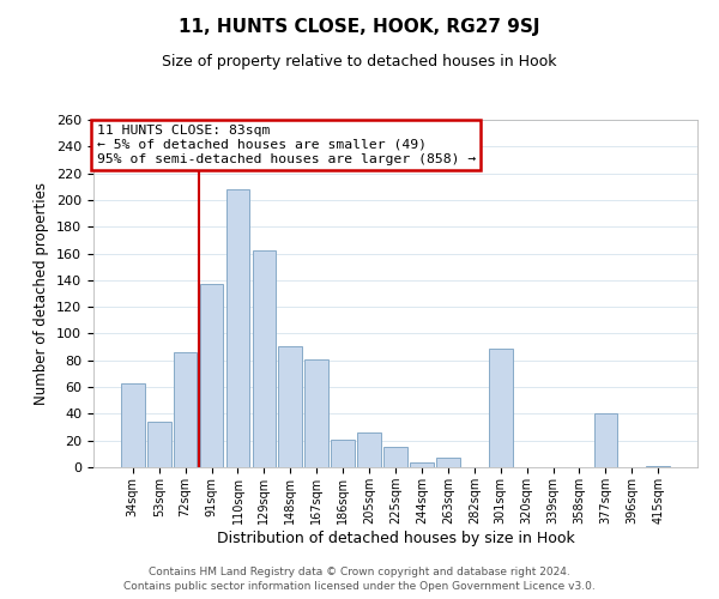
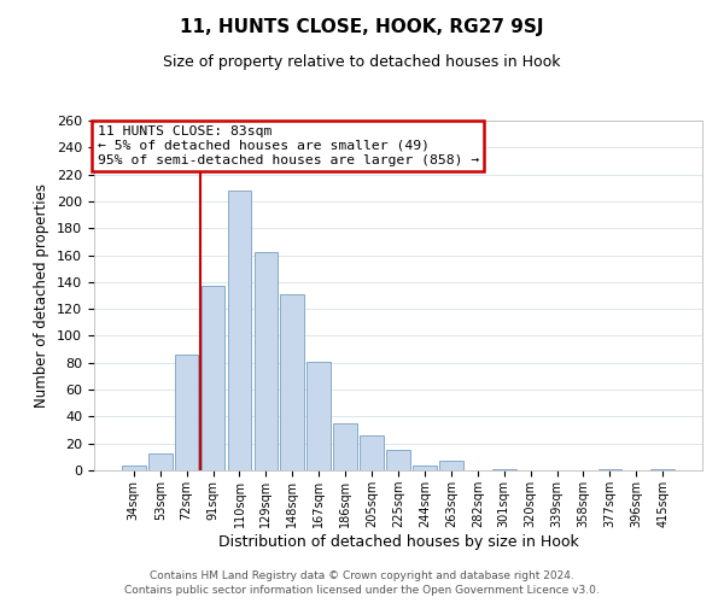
34sqm: 63 -> 4
53sqm: 34 -> 13
148sqm: 91 -> 131
186sqm: 21 -> 35
301sqm: 89 -> 1
377sqm: 40 -> 1
